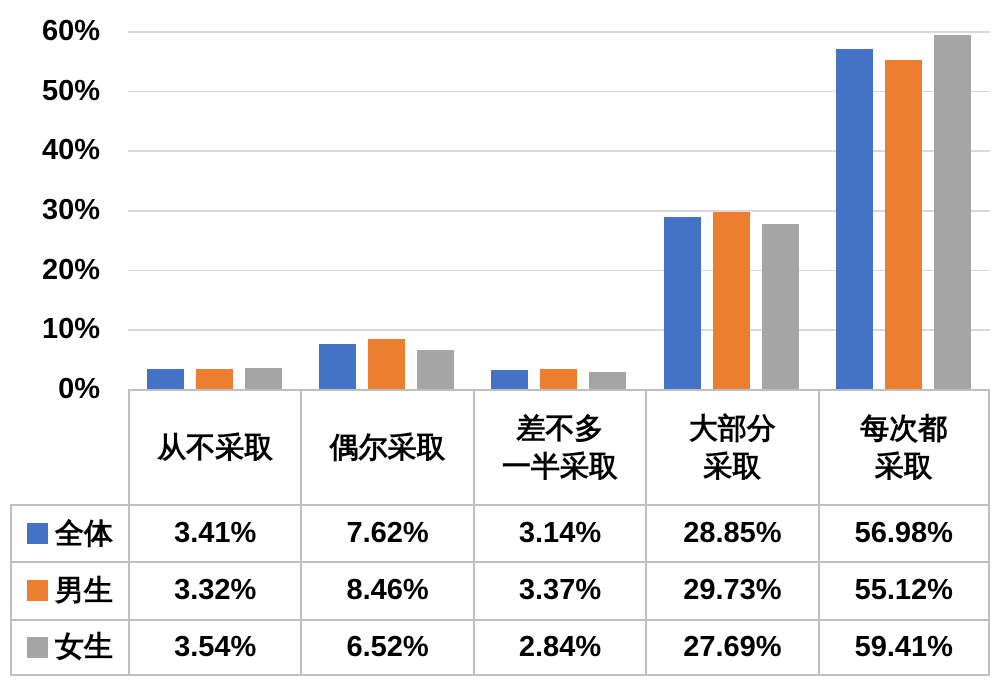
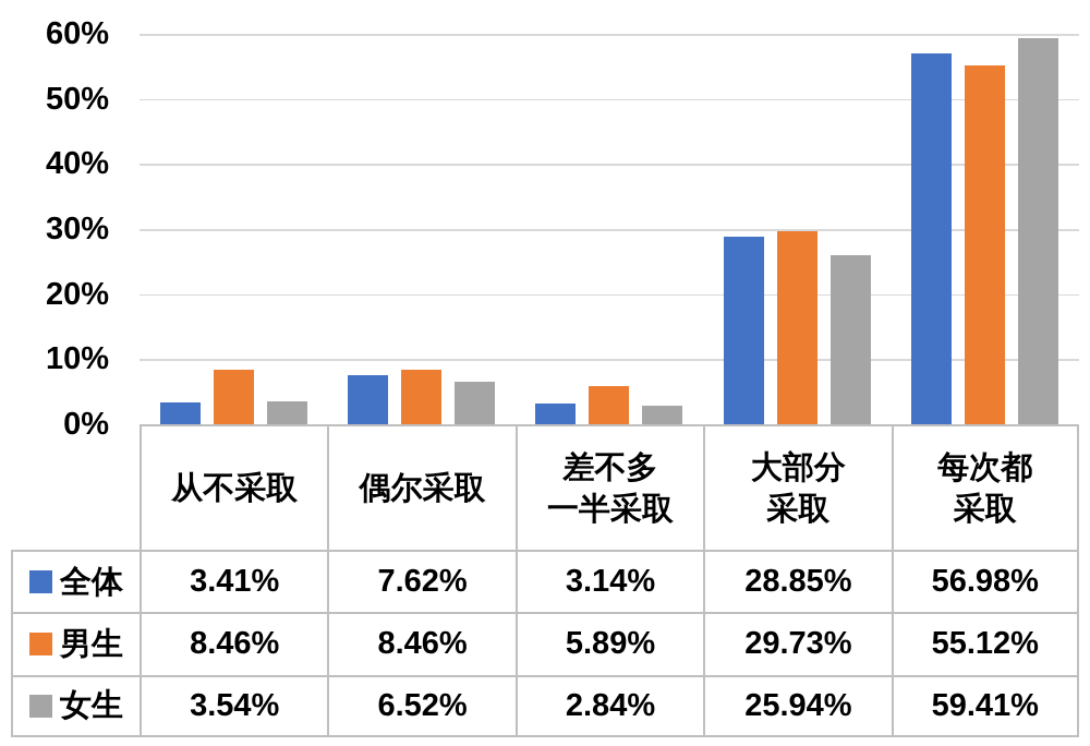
男生/从不采取: 3.32% -> 8.46%
男生/差不多一半采取: 3.37% -> 5.89%
女生/大部分采取: 27.69% -> 25.94%
